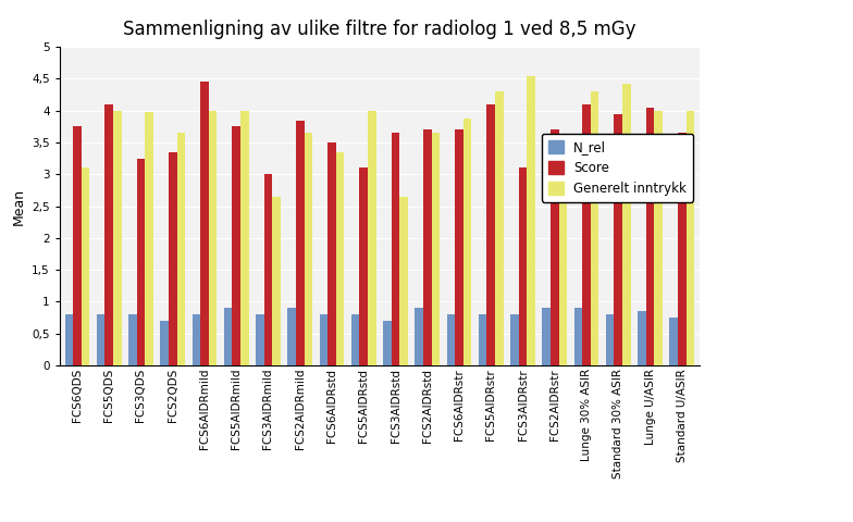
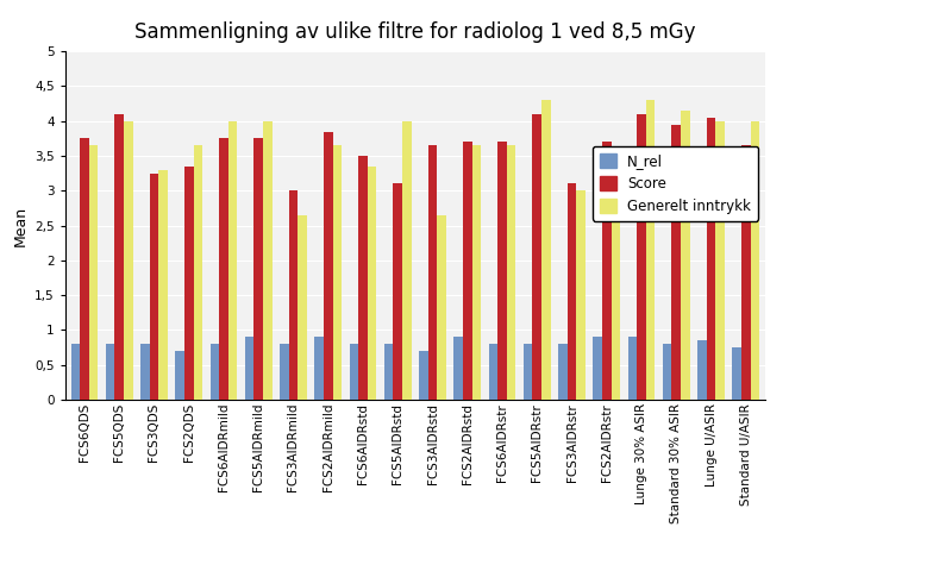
Generelt inntrykk/FCS6QDS: 3,10 -> 3,65
Generelt inntrykk/FCS3QDS: 3,98 -> 3,30
Score/FCS6AIDRmild: 4,46 -> 3,75
Generelt inntrykk/FCS6AIDRstr: 3,88 -> 3,65
Generelt inntrykk/FCS3AIDRstr: 4,54 -> 3,00
Generelt inntrykk/Standard 30% ASIR: 4,42 -> 4,15
